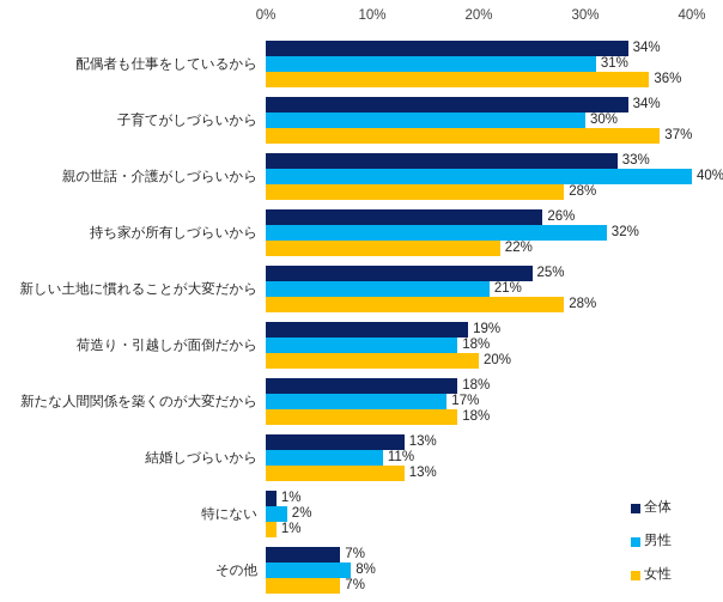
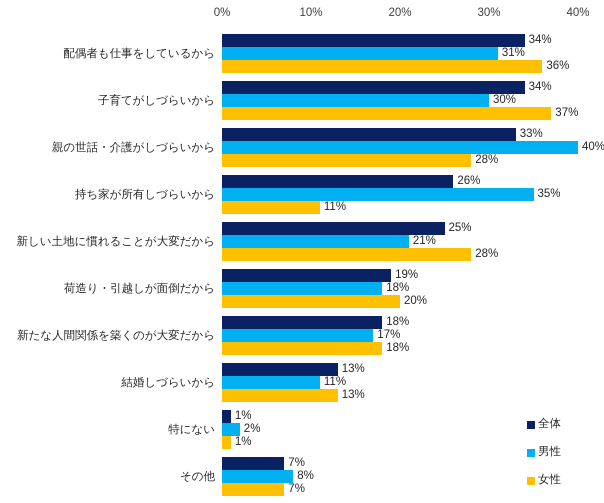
男性/持ち家が所有しづらいから: 32% -> 35%
女性/持ち家が所有しづらいから: 22% -> 11%
